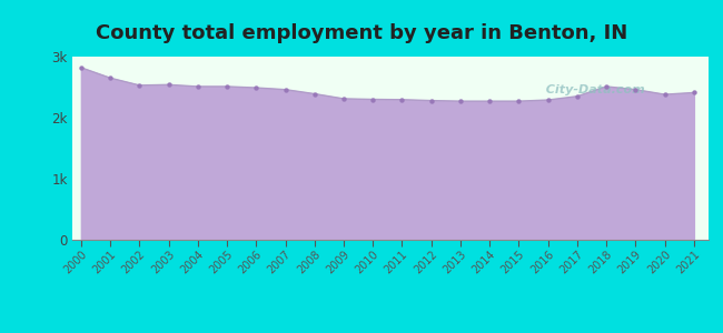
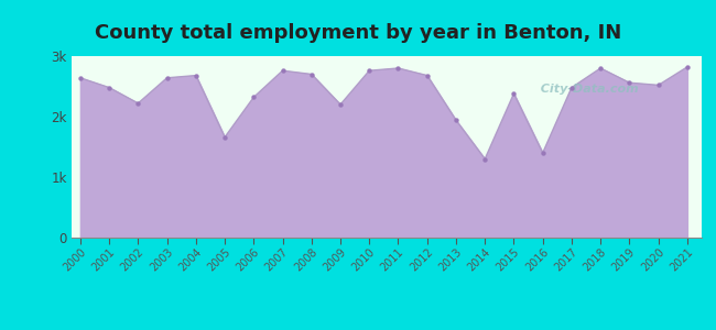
2000: 2.82k -> 2.64k
2001: 2.65k -> 2.48k
2002: 2.53k -> 2.22k
2003: 2.54k -> 2.64k
2004: 2.51k -> 2.68k
2005: 2.51k -> 1.66k
2006: 2.49k -> 2.32k
2007: 2.46k -> 2.76k
2008: 2.39k -> 2.70k
2009: 2.31k -> 2.20k
2010: 2.30k -> 2.76k
2011: 2.30k -> 2.80k
2012: 2.28k -> 2.68k
2013: 2.27k -> 1.94k
2014: 2.27k -> 1.30k
2015: 2.27k -> 2.38k
2016: 2.29k -> 1.40k
2017: 2.35k -> 2.48k
2018: 2.51k -> 2.80k
2019: 2.46k -> 2.56k
2020: 2.38k -> 2.52k
2021: 2.41k -> 2.82k
